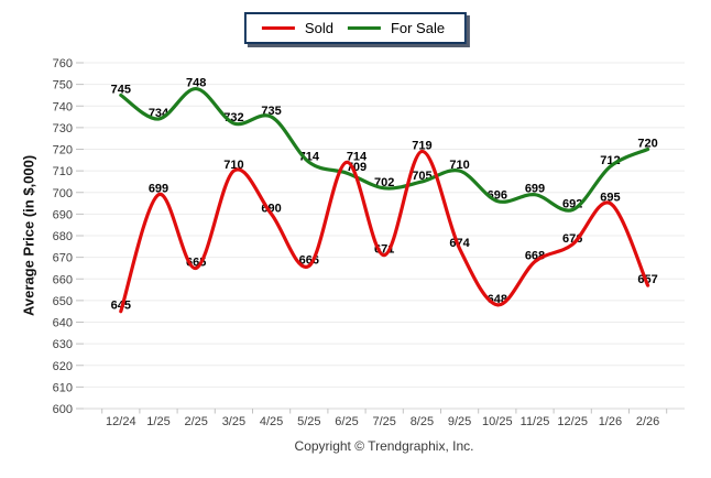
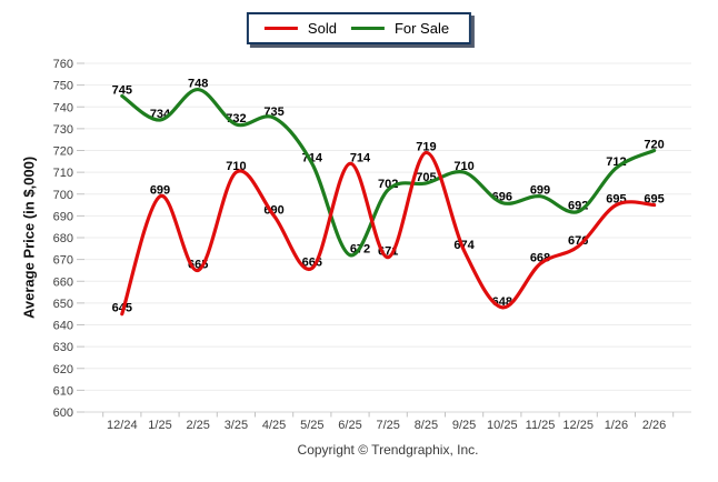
For Sale/6/25: 709 -> 672
Sold/2/26: 657 -> 695
